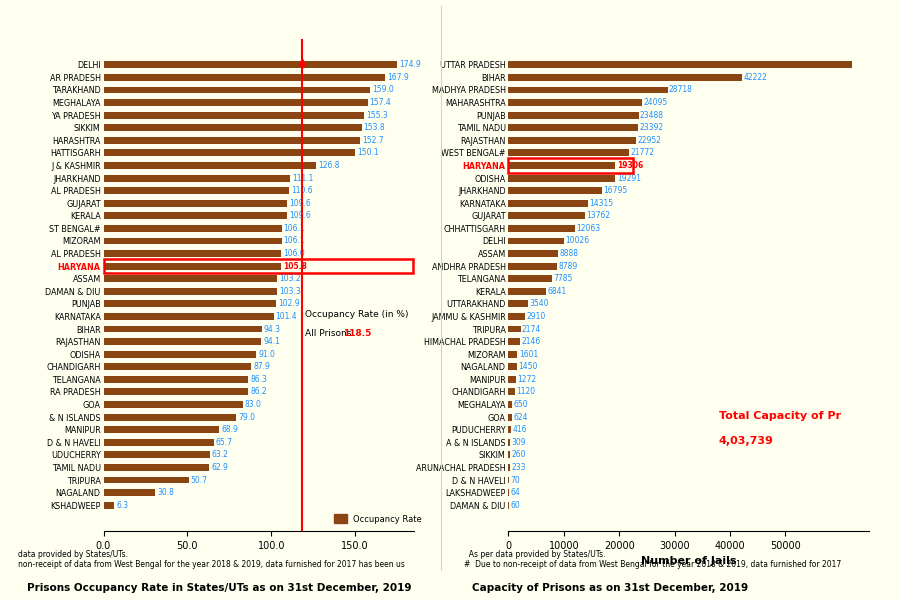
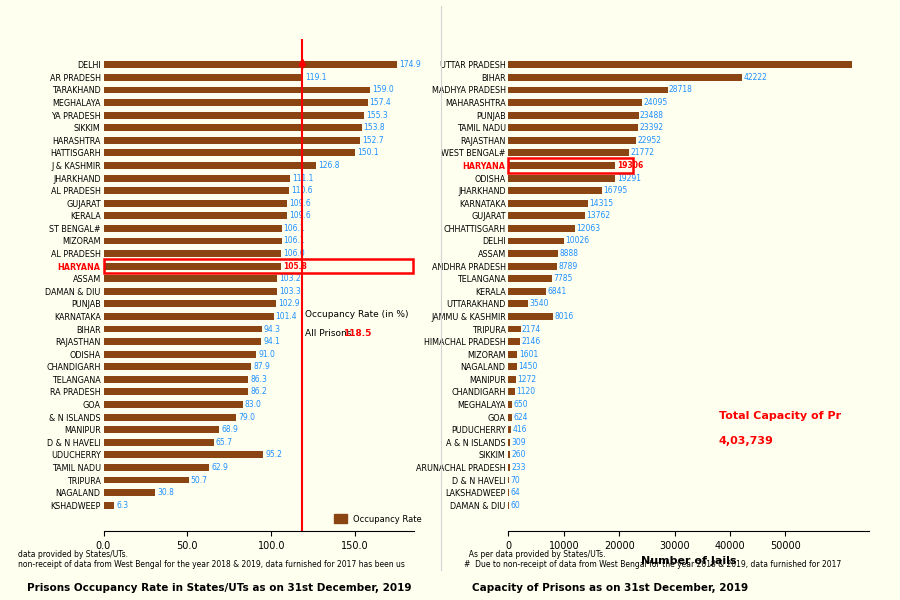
AR PRADESH: 167.9 -> 119.1
UDUCHERRY: 63.2 -> 95.2
JAMMU & KASHMIR: 2910 -> 8016
